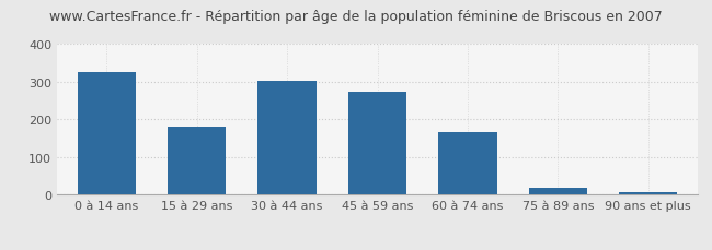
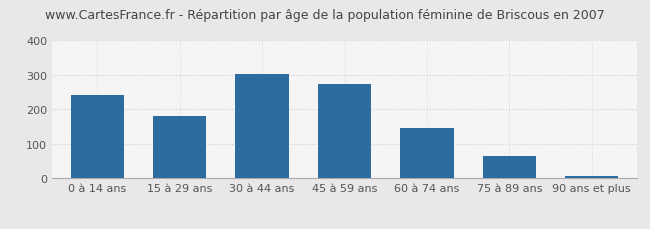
0 à 14 ans: 325 -> 242
60 à 74 ans: 165 -> 147
75 à 89 ans: 20 -> 65
